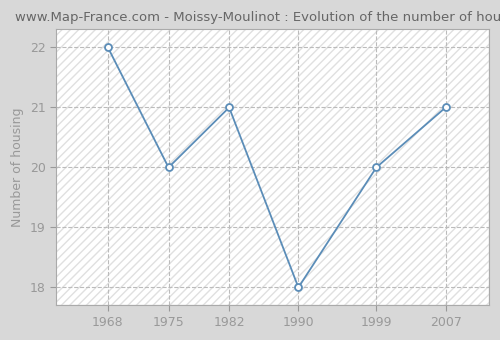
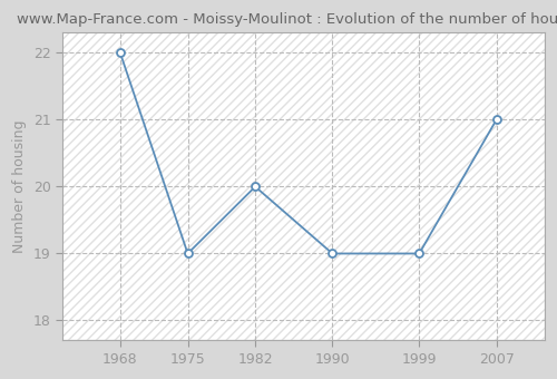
1975: 20 -> 19
1982: 21 -> 20
1990: 18 -> 19
1999: 20 -> 19
